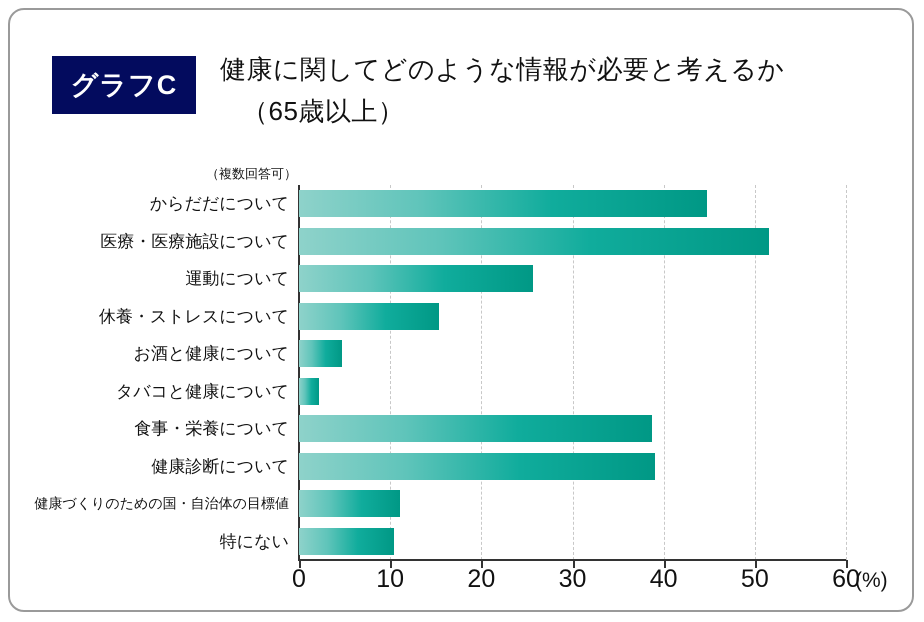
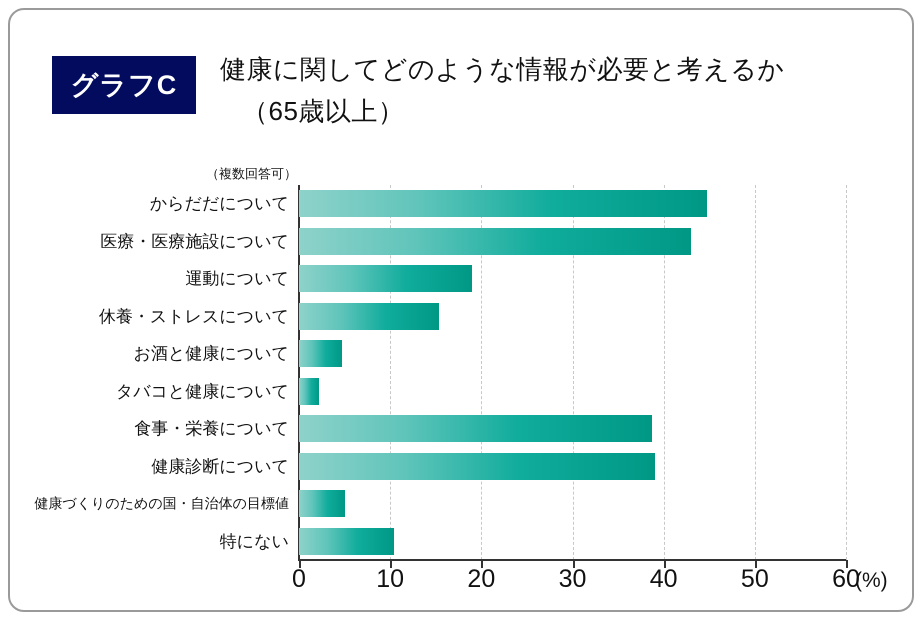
医療・医療施設について: 52 -> 43
運動について: 26 -> 19
健康づくりのための国・自治体の目標値: 11 -> 5
